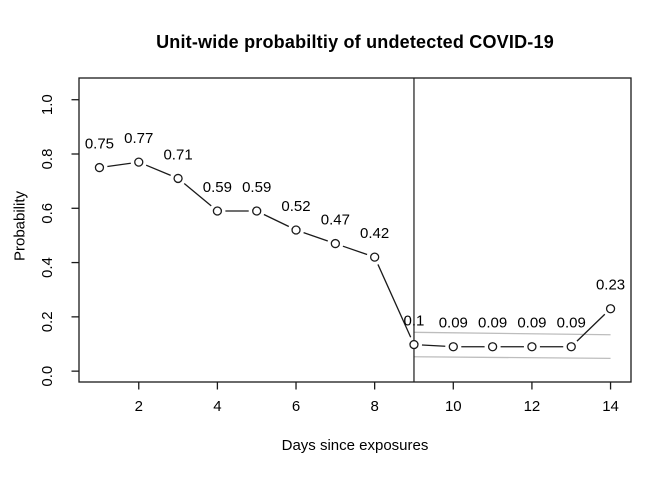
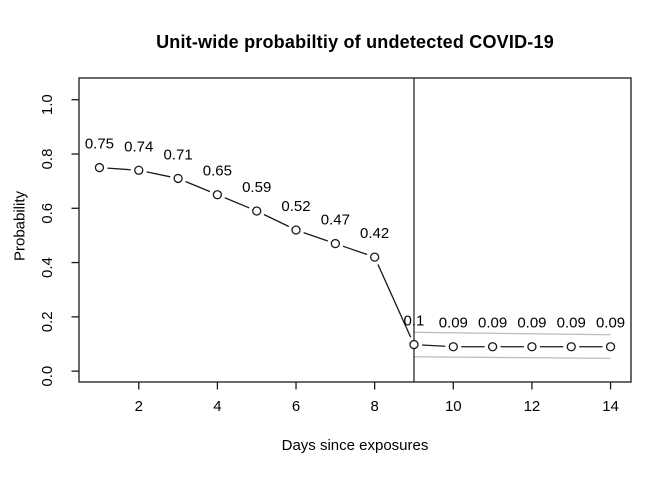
2: 0.77 -> 0.74
4: 0.59 -> 0.65
14: 0.23 -> 0.09
